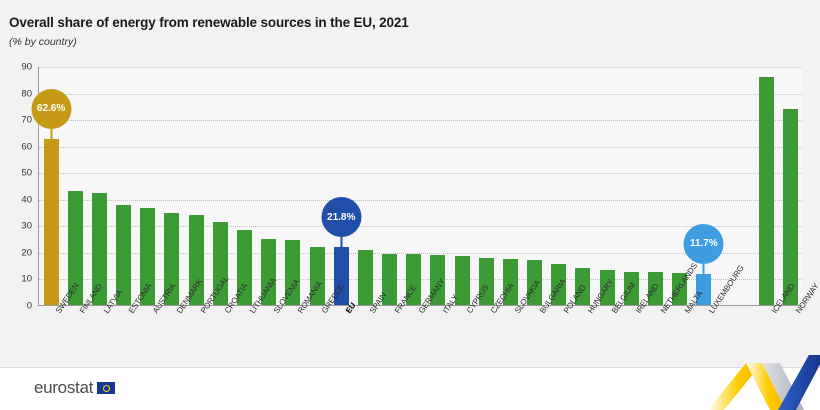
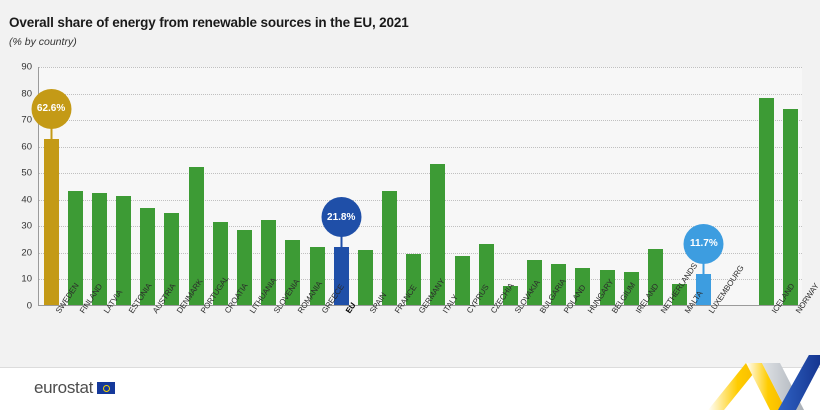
ESTONIA: 38 -> 41
PORTUGAL: 34 -> 52
SLOVENIA: 25 -> 32
FRANCE: 19 -> 43
ITALY: 19 -> 53
CZECHIA: 18 -> 23
SLOVAKIA: 17 -> 7
NETHERLANDS: 12 -> 21
MALTA: 12 -> 8
ICELAND: 86 -> 78
